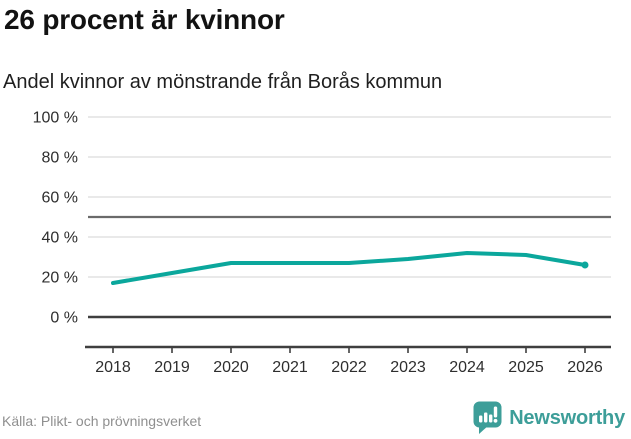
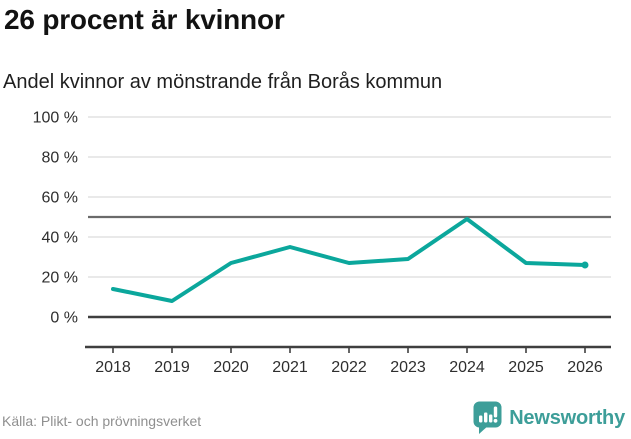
2018: 17% -> 14%
2019: 22% -> 8%
2021: 27% -> 35%
2024: 32% -> 49%
2025: 31% -> 27%
